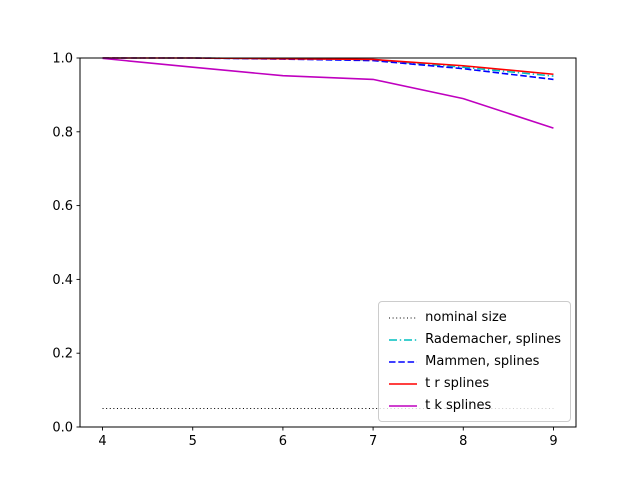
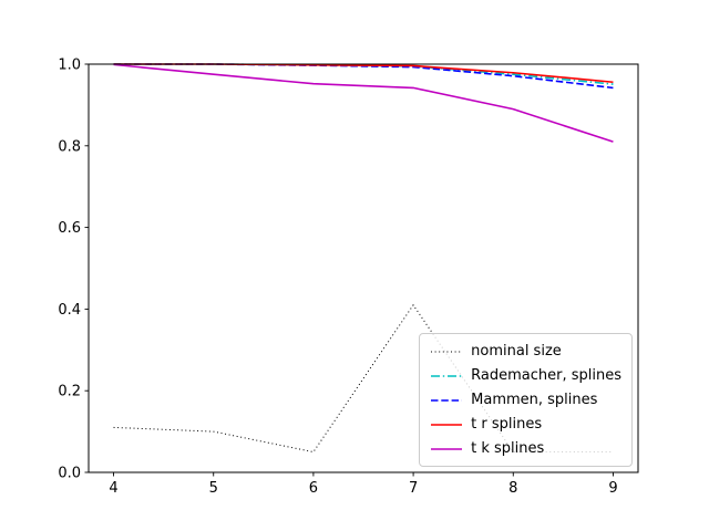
nominal size/4: 0.05 -> 0.11
nominal size/5: 0.05 -> 0.10
nominal size/7: 0.05 -> 0.41
